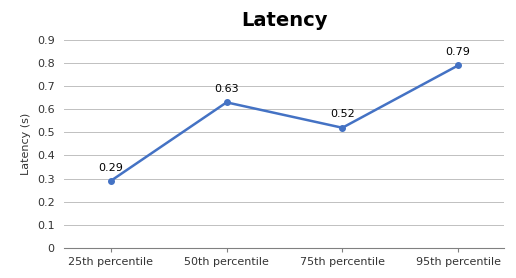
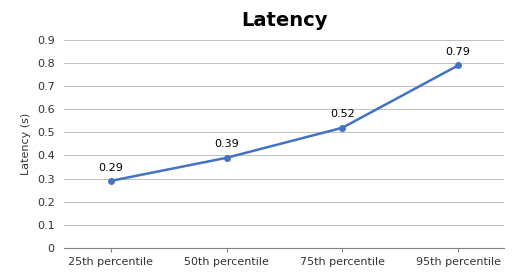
50th percentile: 0.63 -> 0.39
